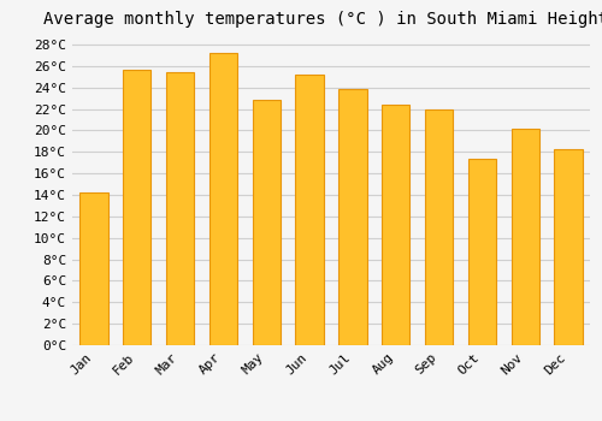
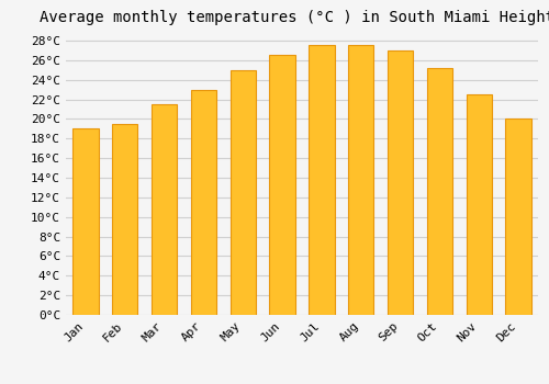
Jan: 14.2°C -> 19.0°C
Feb: 25.6°C -> 19.5°C
Mar: 25.4°C -> 21.5°C
Apr: 27.2°C -> 23.0°C
May: 22.8°C -> 25.0°C
Jun: 25.2°C -> 26.5°C
Jul: 23.8°C -> 27.5°C
Aug: 22.4°C -> 27.5°C
Sep: 22.0°C -> 27.0°C
Oct: 17.4°C -> 25.2°C
Nov: 20.2°C -> 22.5°C
Dec: 18.2°C -> 20.0°C
